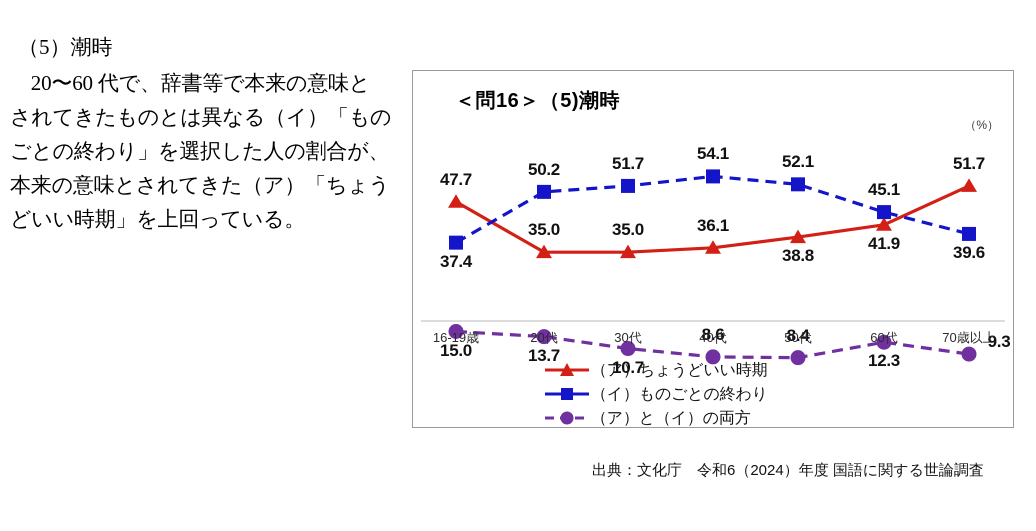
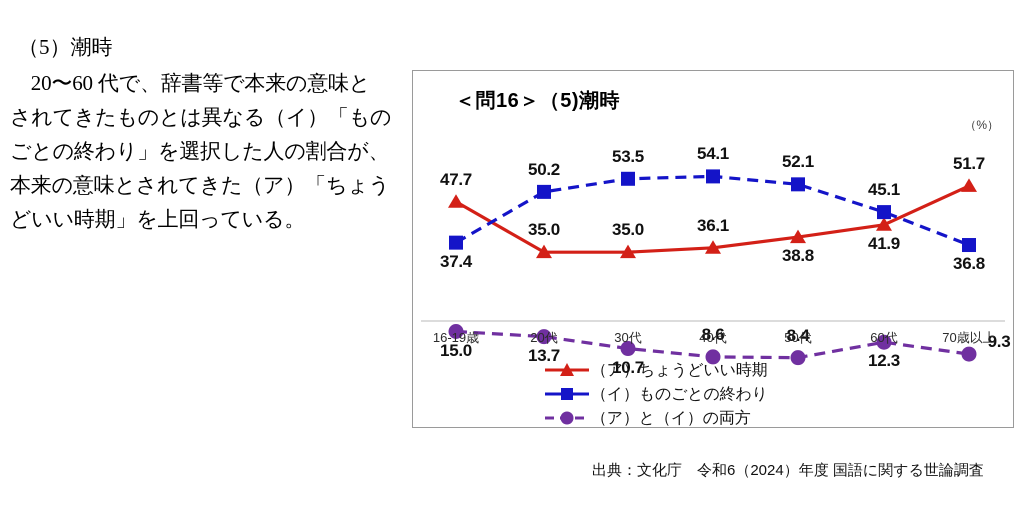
（イ）ものごとの終わり/30代: 51.7 -> 53.5
（イ）ものごとの終わり/70歳以上: 39.6 -> 36.8
